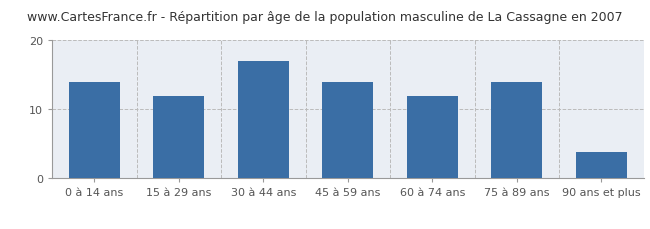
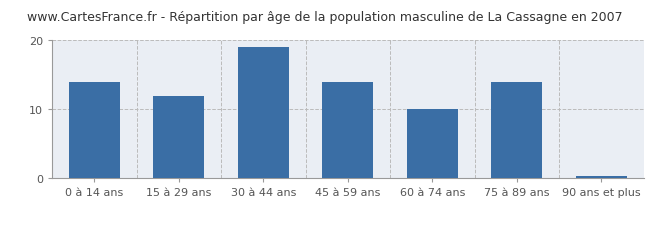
30 à 44 ans: 17.0 -> 19.0
60 à 74 ans: 12.0 -> 10.0
90 ans et plus: 3.8 -> 0.3
